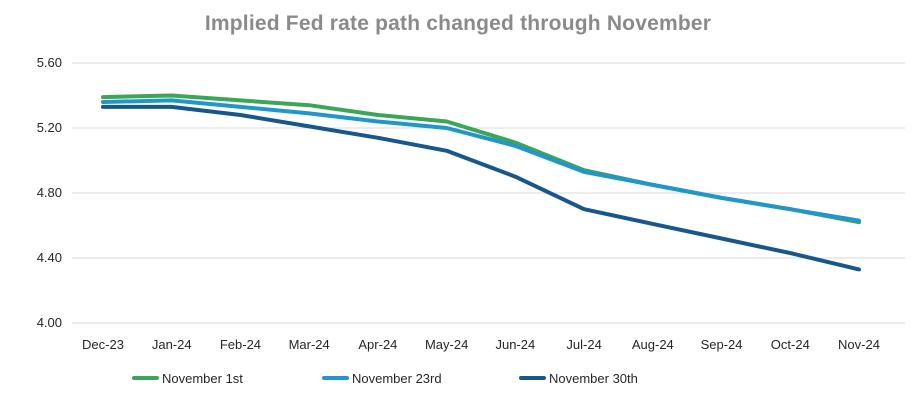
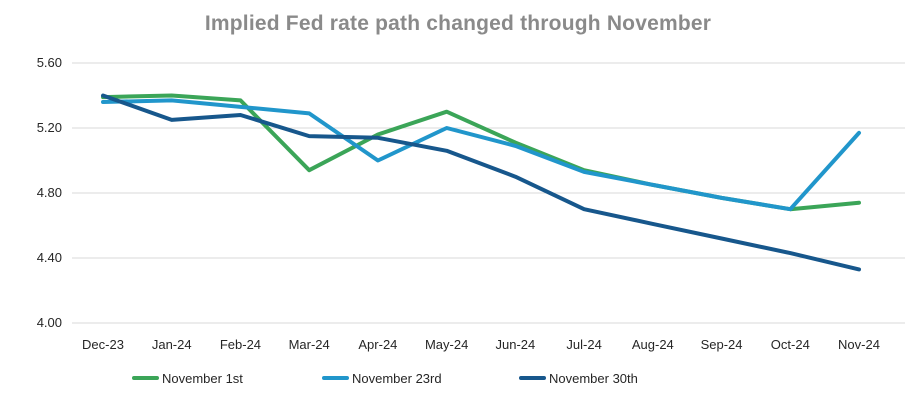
November 30th/Dec-23: 5.33 -> 5.40
November 30th/Jan-24: 5.33 -> 5.25
November 1st/Mar-24: 5.34 -> 4.94
November 30th/Mar-24: 5.21 -> 5.15
November 1st/Apr-24: 5.28 -> 5.16
November 23rd/Apr-24: 5.24 -> 5.00
November 1st/May-24: 5.24 -> 5.30
November 1st/Nov-24: 4.62 -> 4.74
November 23rd/Nov-24: 4.63 -> 5.17
